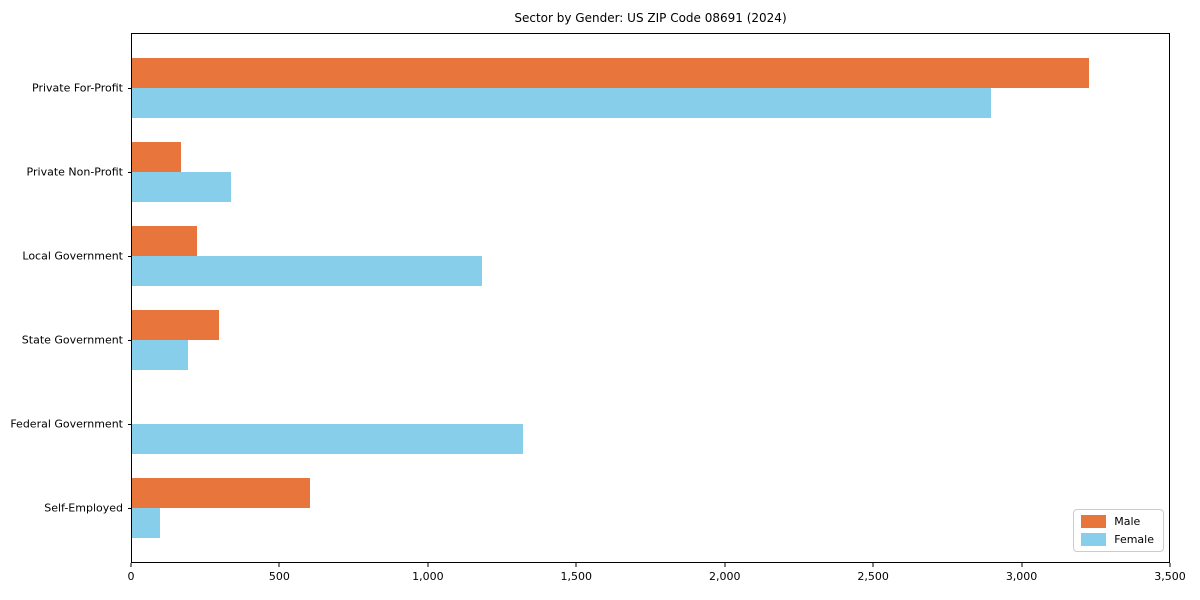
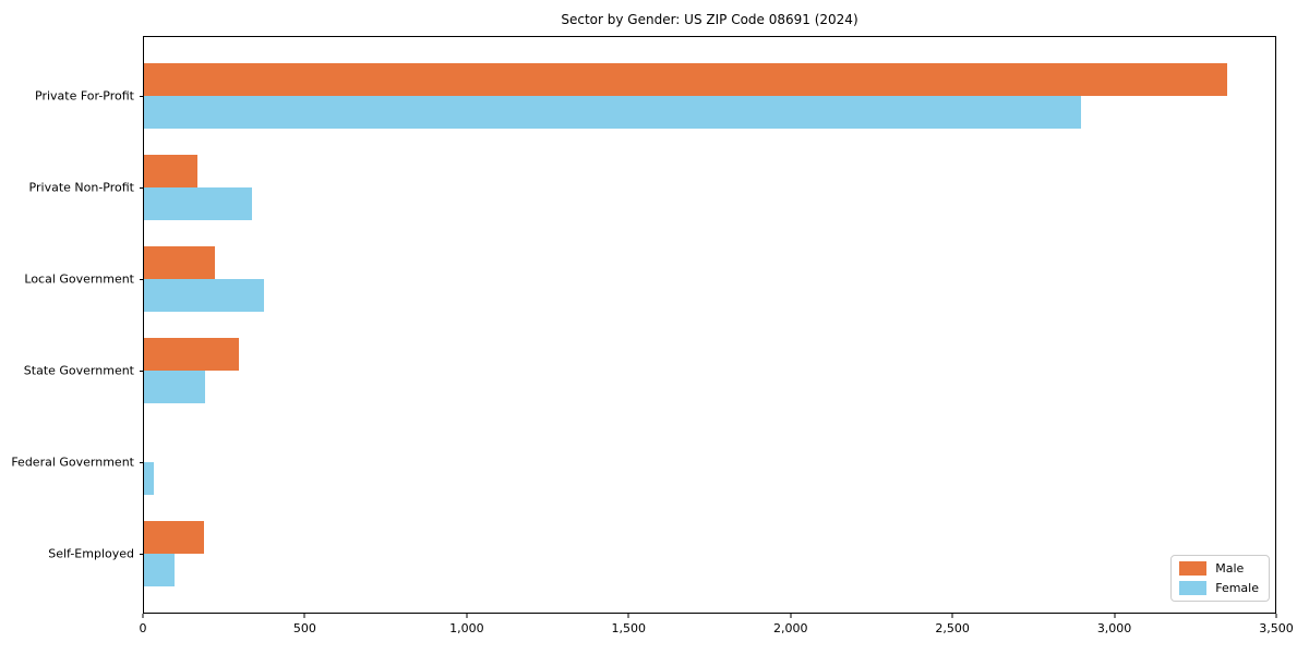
Male/Private For-Profit: 3230 -> 3350
Female/Local Government: 1180 -> 370
Female/Federal Government: 1320 -> 30
Male/Self-Employed: 600 -> 180
